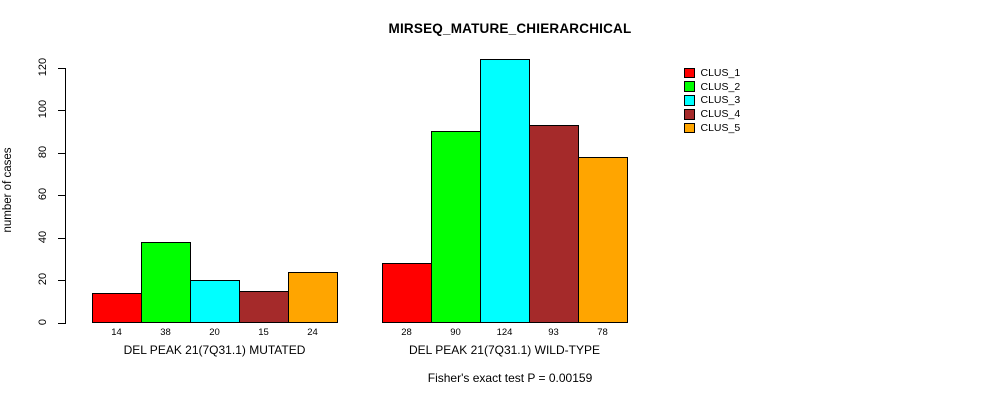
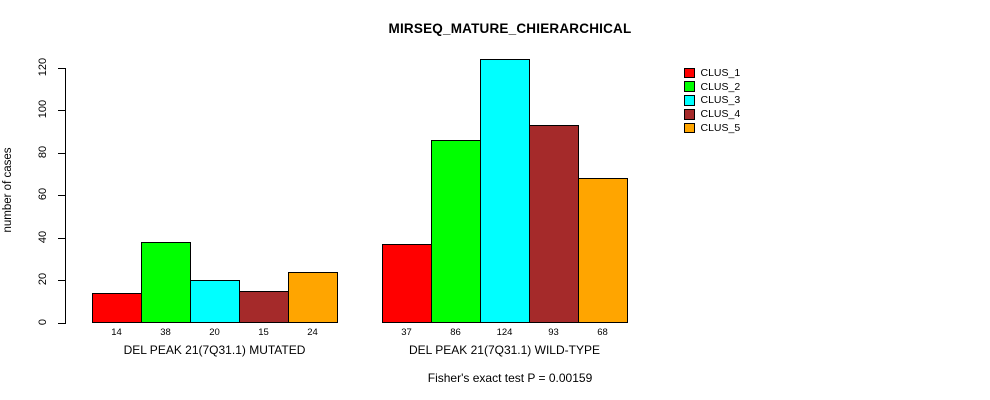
CLUS_1/DEL PEAK 21(7Q31.1) WILD-TYPE: 28 -> 37
CLUS_2/DEL PEAK 21(7Q31.1) WILD-TYPE: 90 -> 86
CLUS_5/DEL PEAK 21(7Q31.1) WILD-TYPE: 78 -> 68
